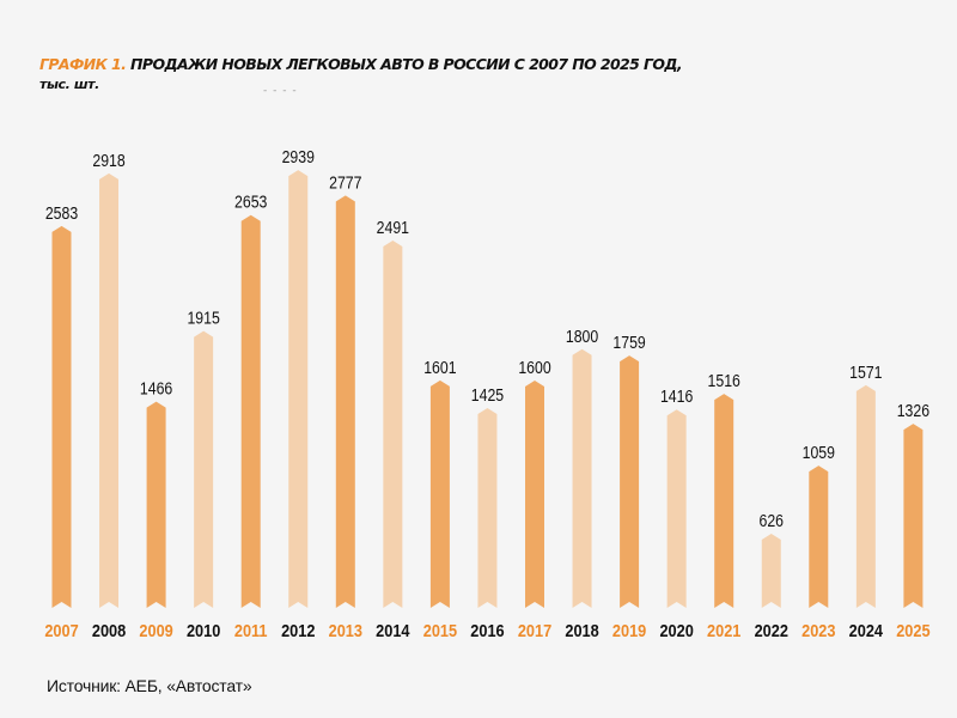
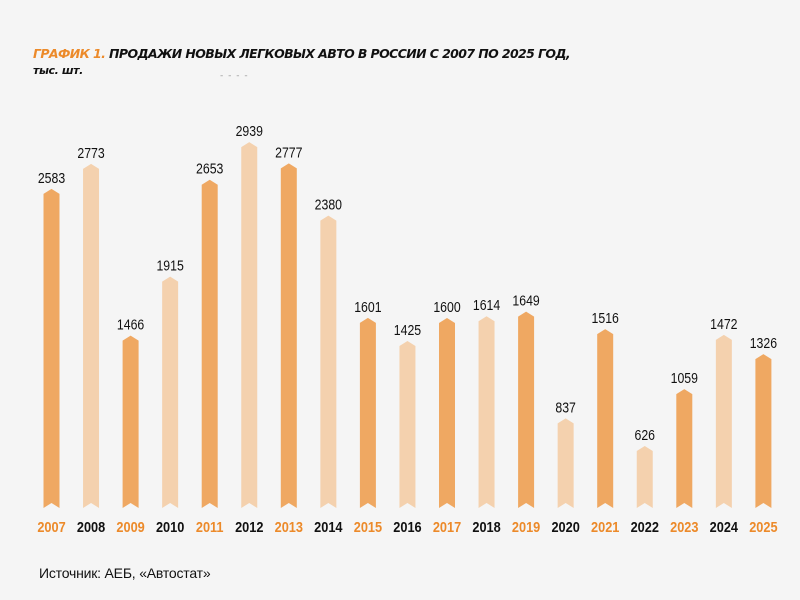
2008: 2918 -> 2773
2014: 2491 -> 2380
2018: 1800 -> 1614
2019: 1759 -> 1649
2020: 1416 -> 837
2024: 1571 -> 1472
